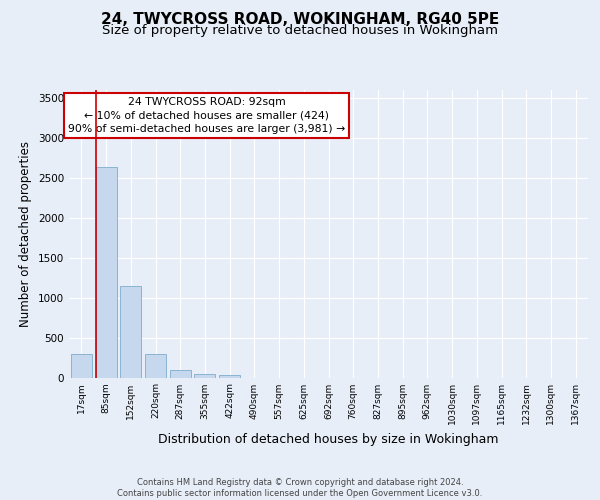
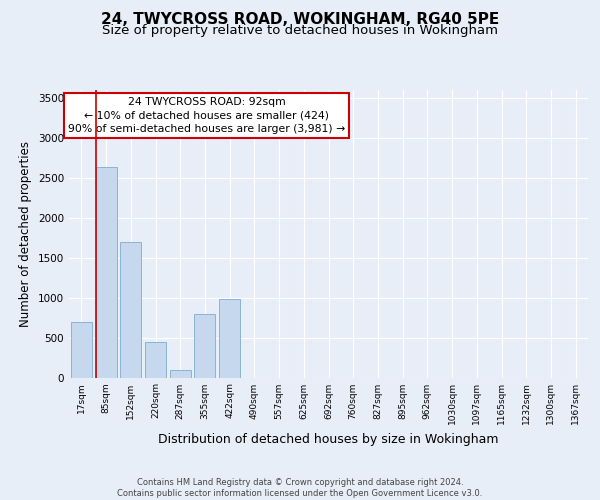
17sqm: 290 -> 700
152sqm: 1140 -> 1700
220sqm: 300 -> 440
355sqm: 40 -> 800
422sqm: 30 -> 980
